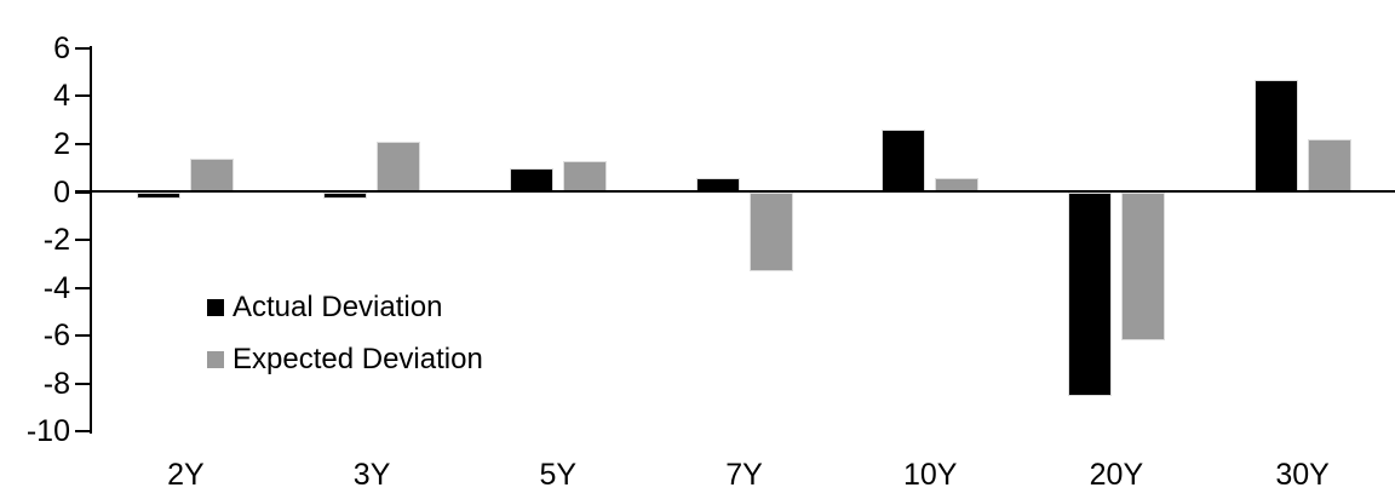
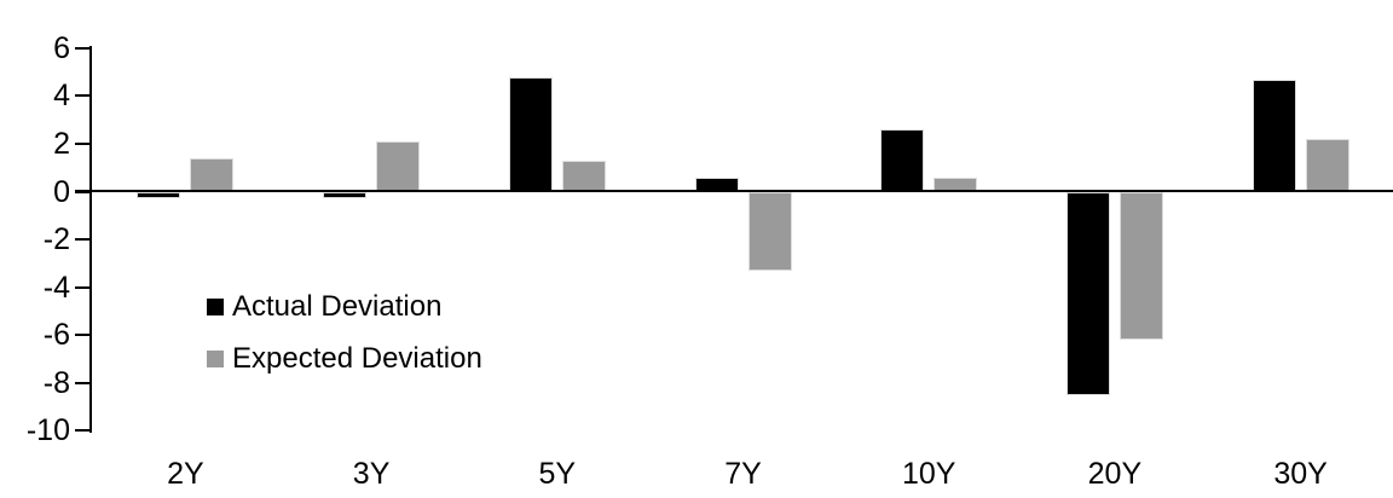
Actual Deviation/5Y: 1.0 -> 4.8
